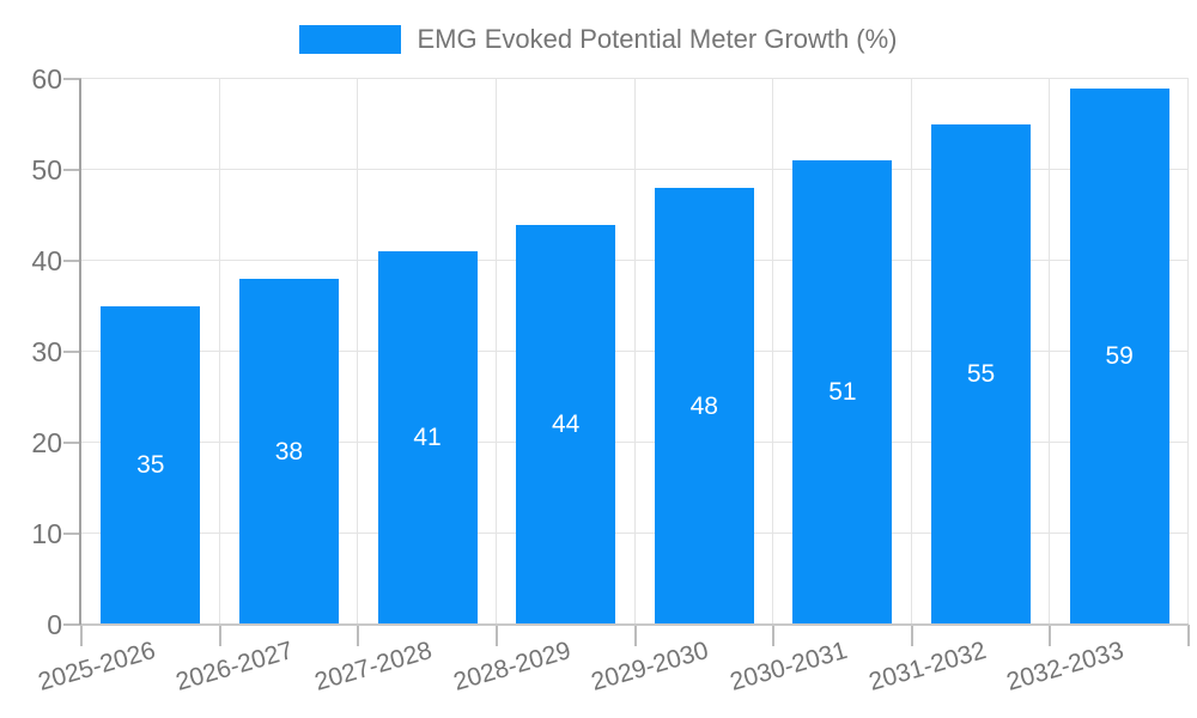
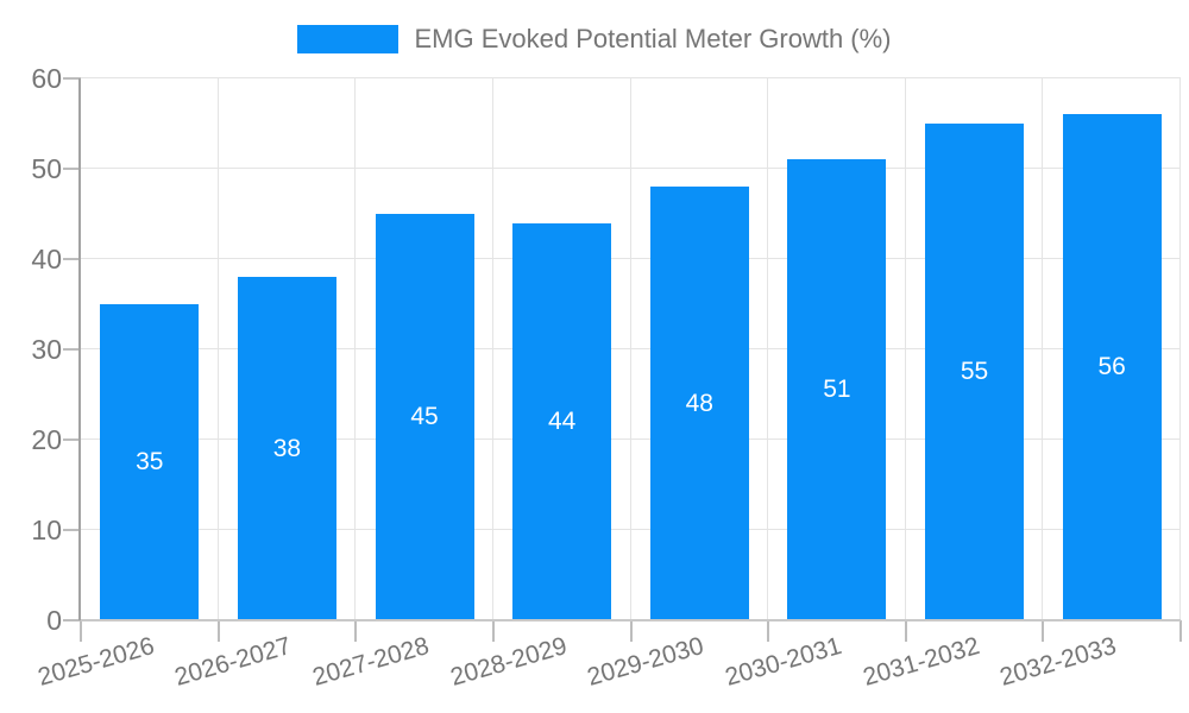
2027-2028: 41 -> 45
2032-2033: 59 -> 56
